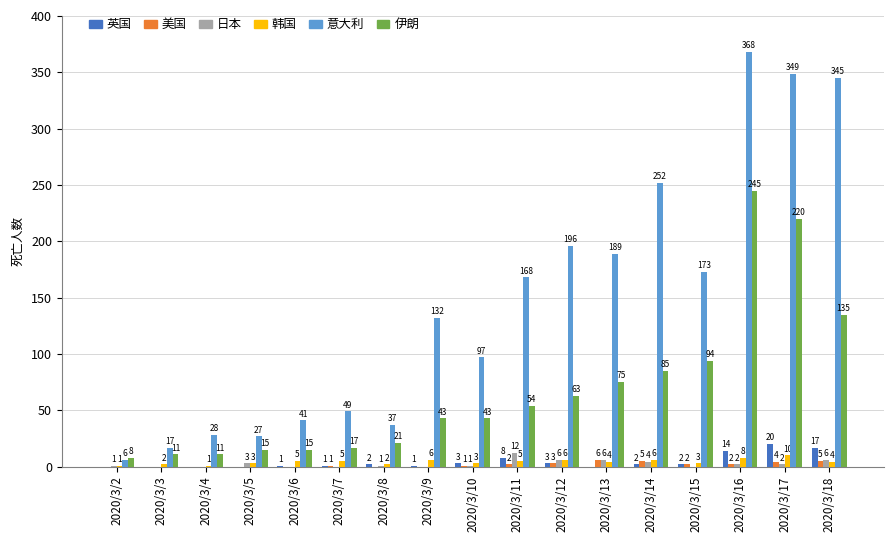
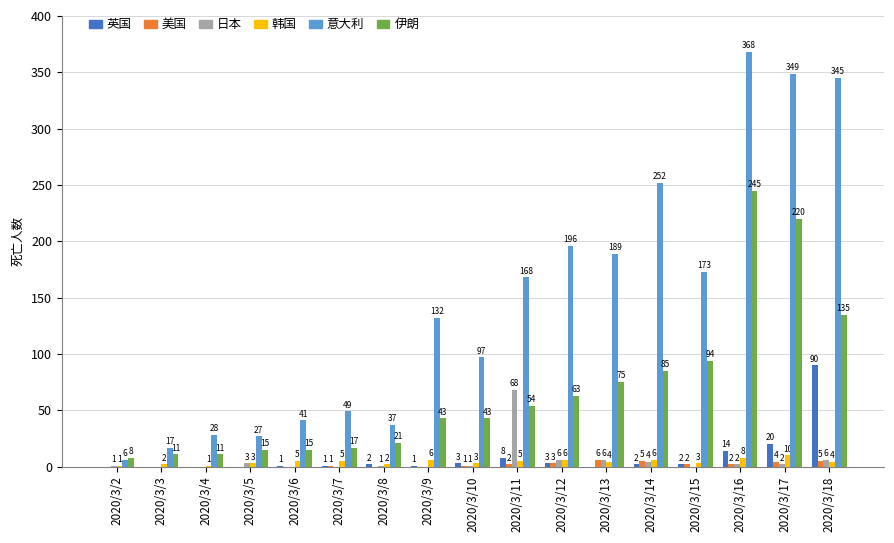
日本/2020/3/11: 12 -> 68
英国/2020/3/18: 17 -> 90
